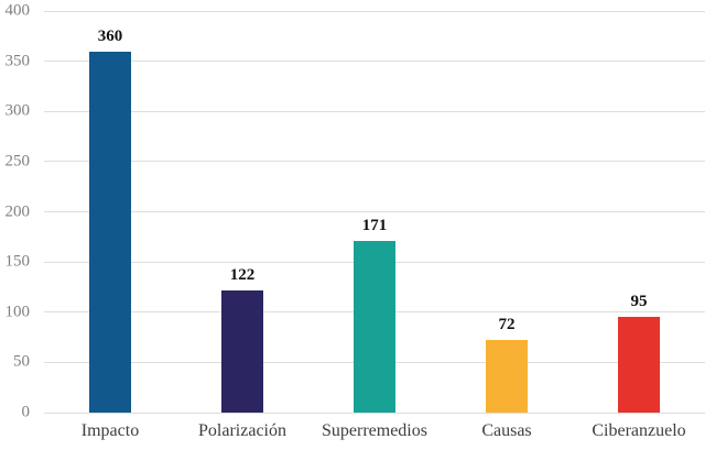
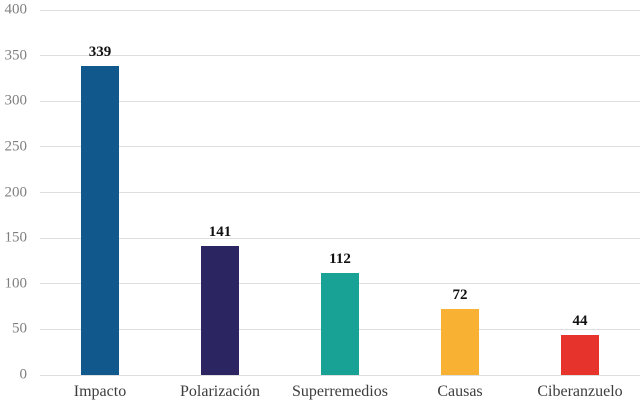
Impacto: 360 -> 339
Polarización: 122 -> 141
Superremedios: 171 -> 112
Ciberanzuelo: 95 -> 44
